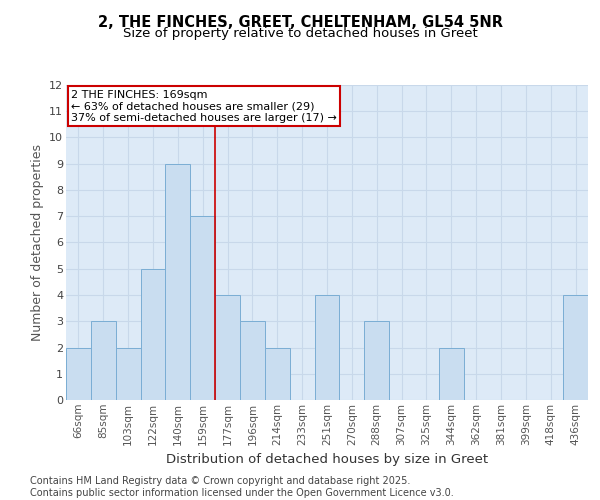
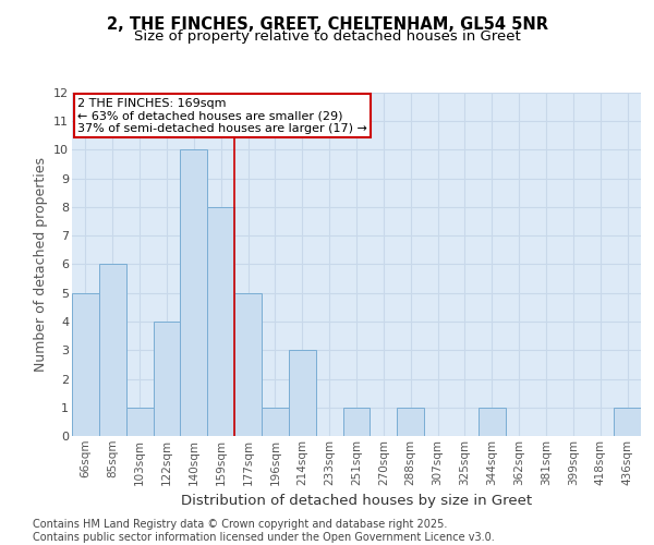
66sqm: 2 -> 5
85sqm: 3 -> 6
103sqm: 2 -> 1
122sqm: 5 -> 4
140sqm: 9 -> 10
159sqm: 7 -> 8
177sqm: 4 -> 5
196sqm: 3 -> 1
214sqm: 2 -> 3
251sqm: 4 -> 1
288sqm: 3 -> 1
344sqm: 2 -> 1
436sqm: 4 -> 1
